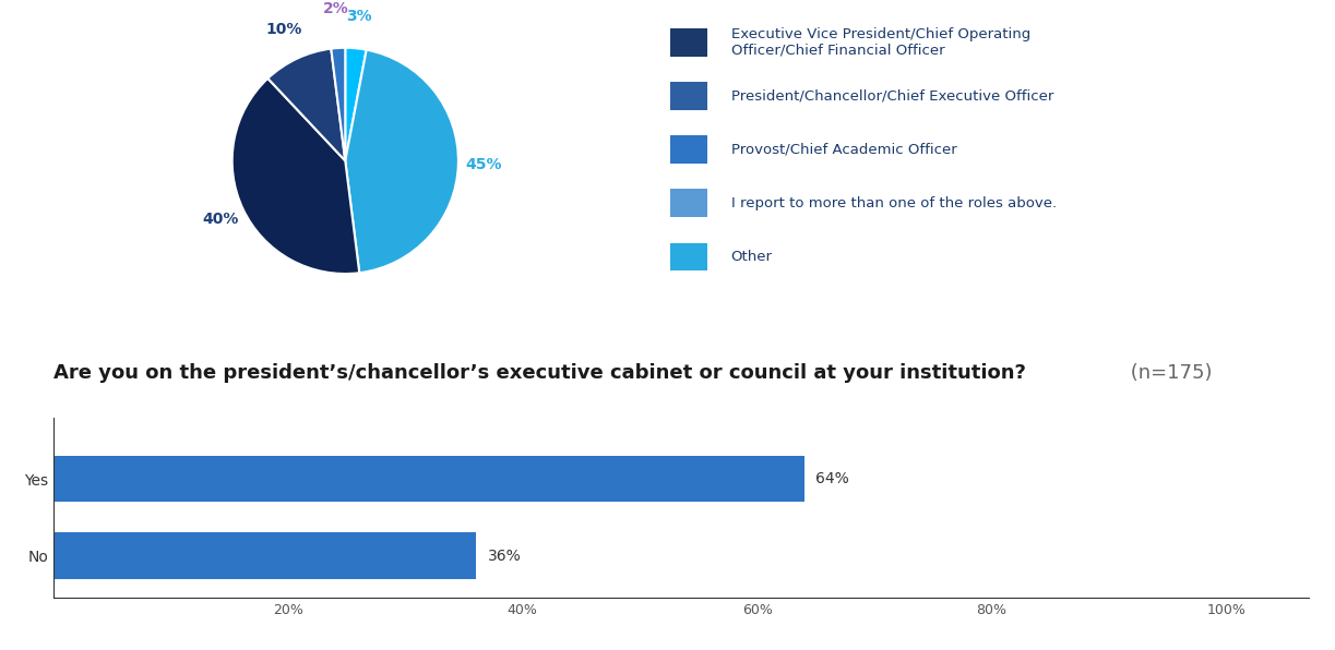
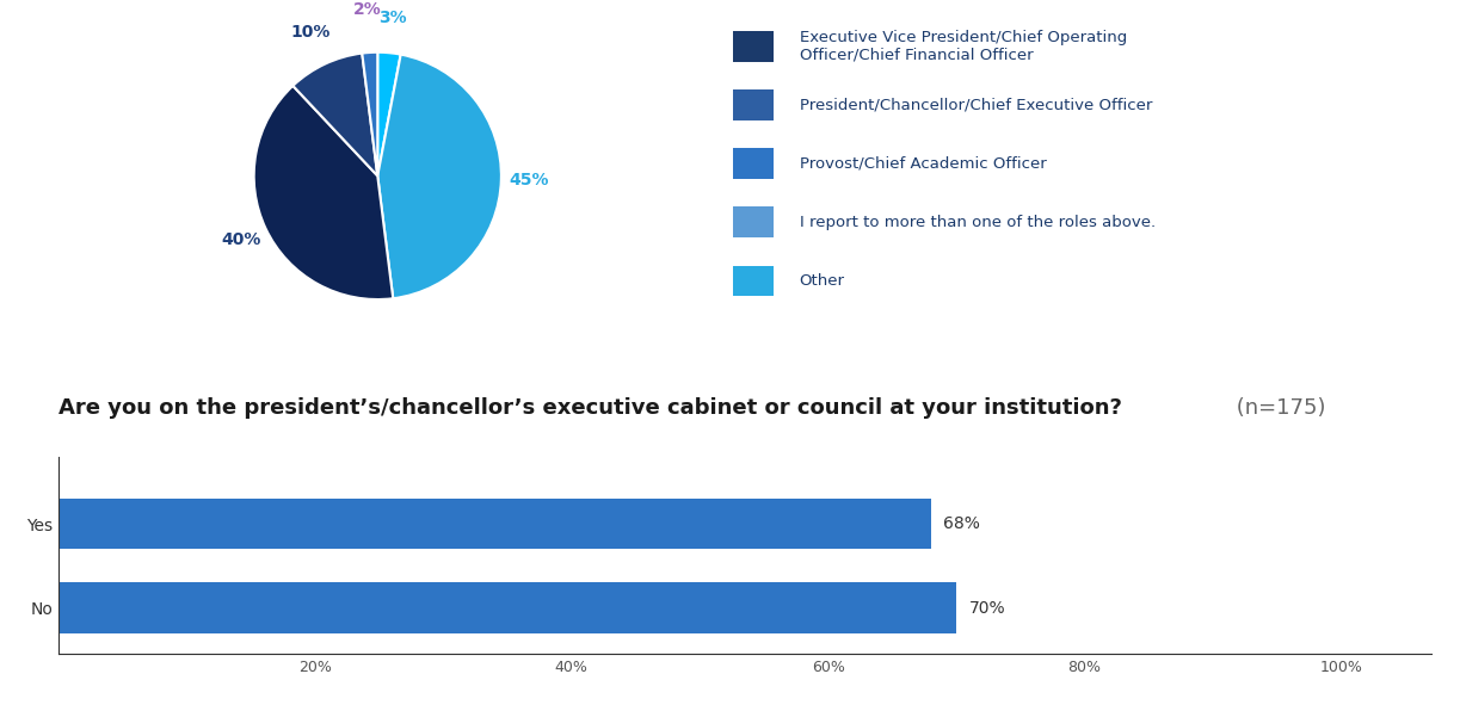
Yes: 64% -> 68%
No: 36% -> 70%
